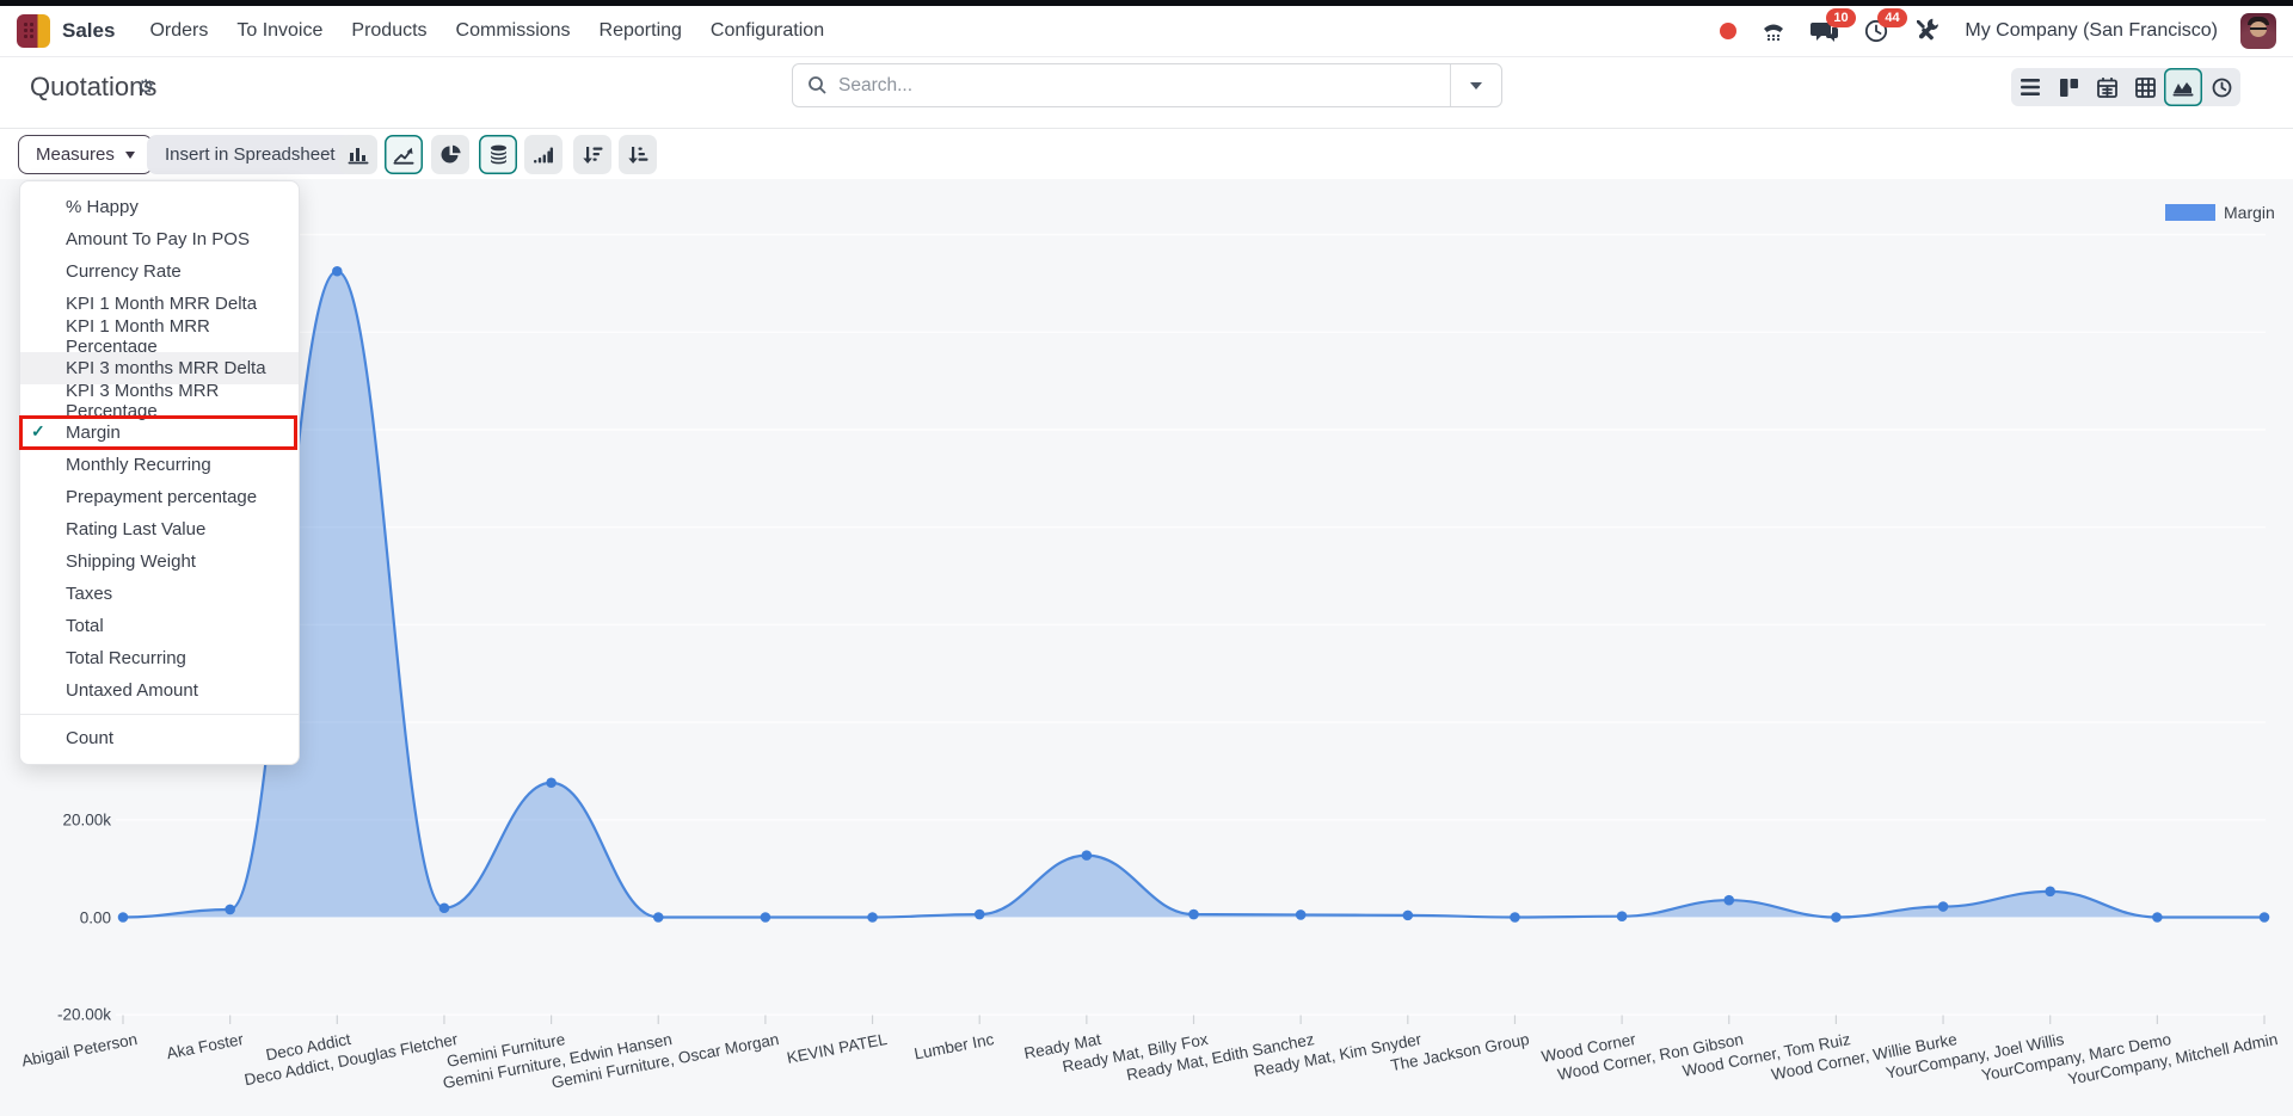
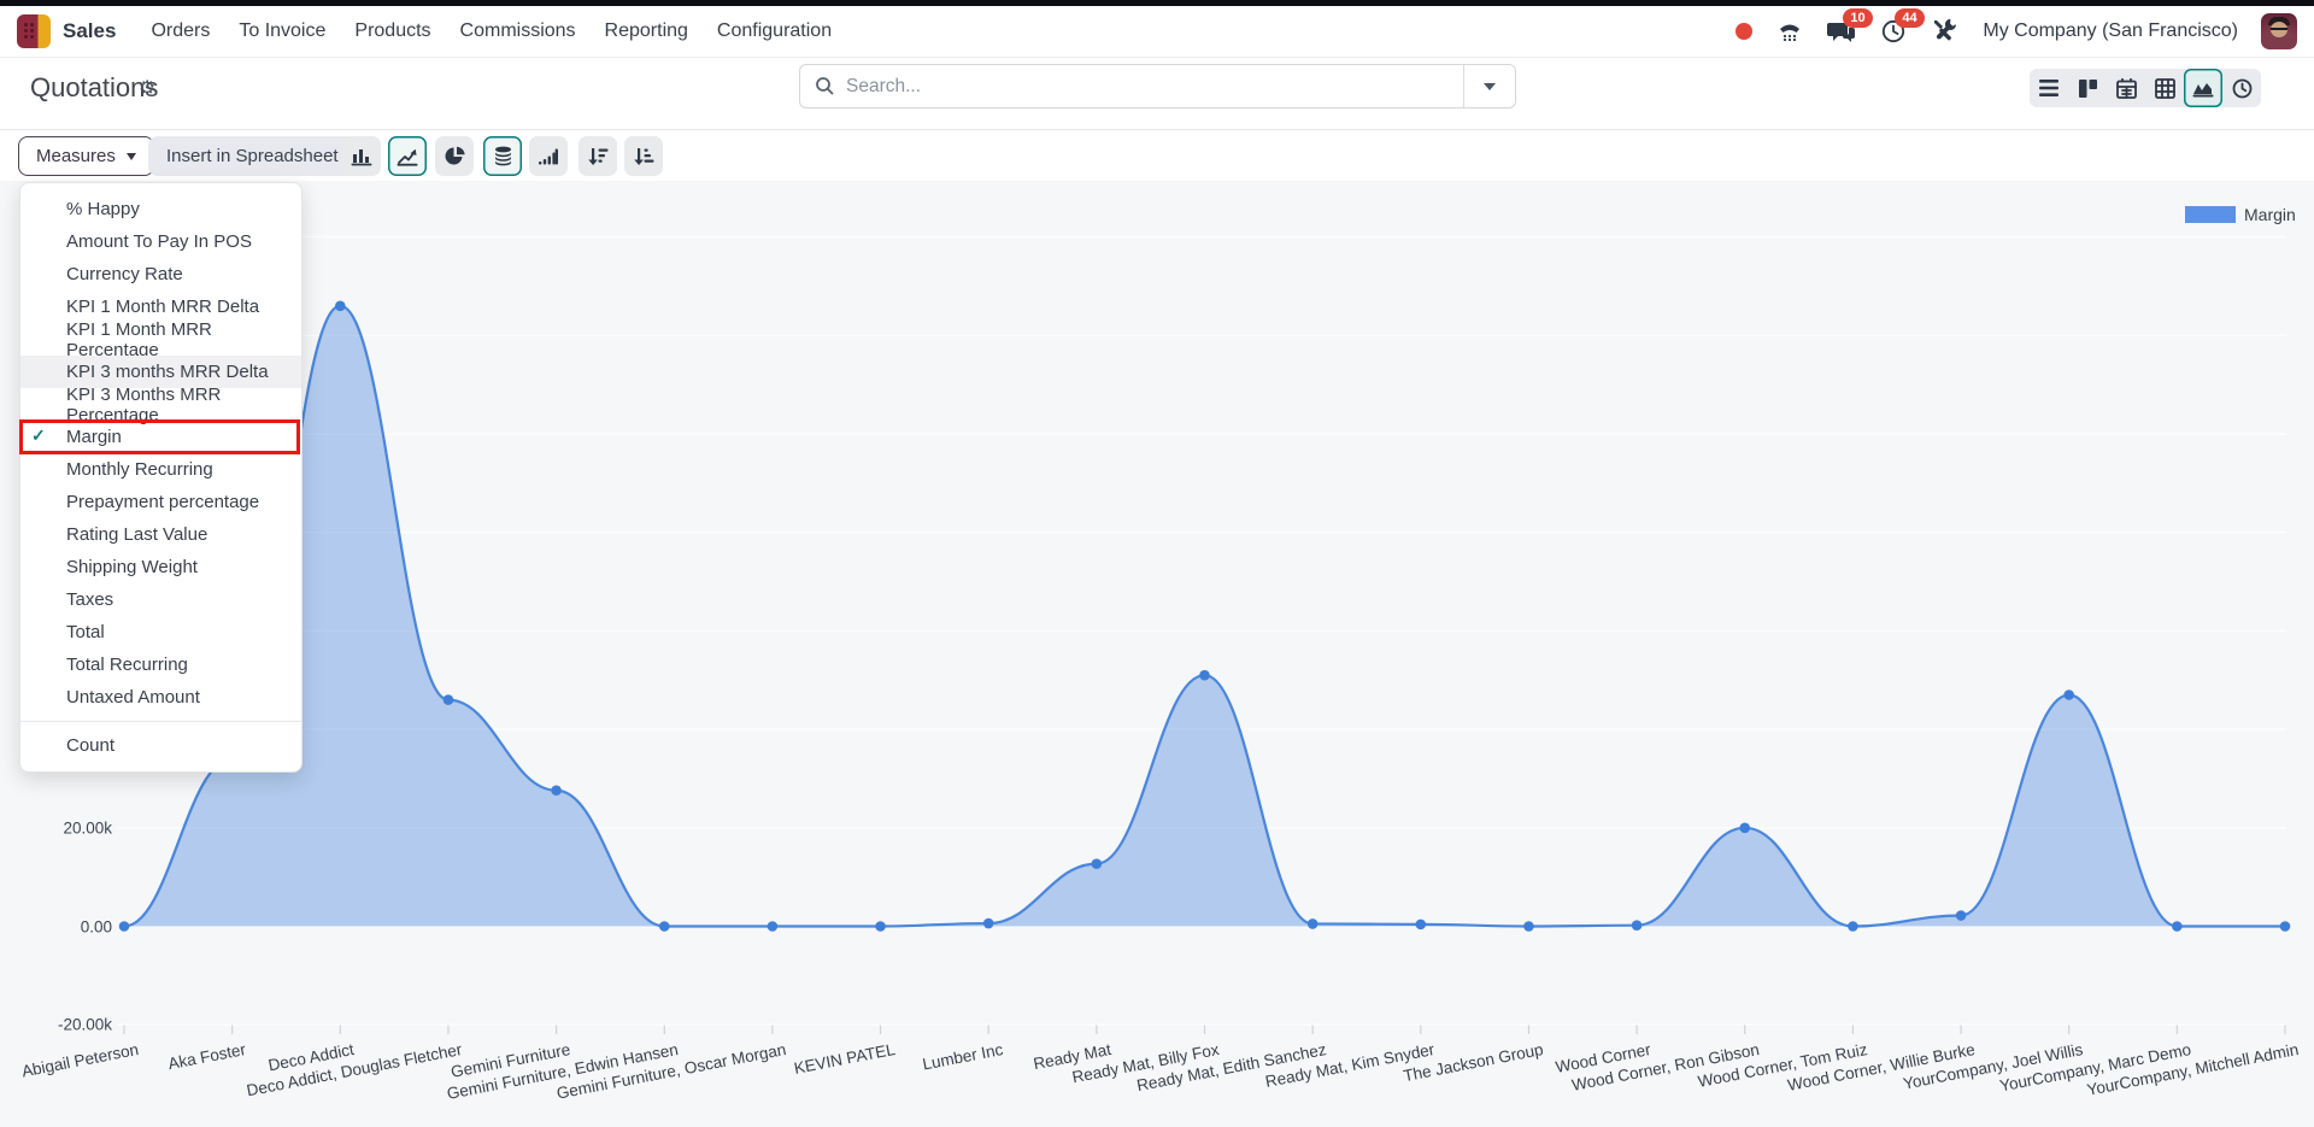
Aka Foster: 2k -> 34k
Deco Addict: 132k -> 126k
Deco Addict, Douglas Fletcher: 2k -> 46k
Ready Mat, Billy Fox: 1k -> 51k
Wood Corner, Ron Gibson: 4k -> 20k
YourCompany, Joel Willis: 5k -> 47k
